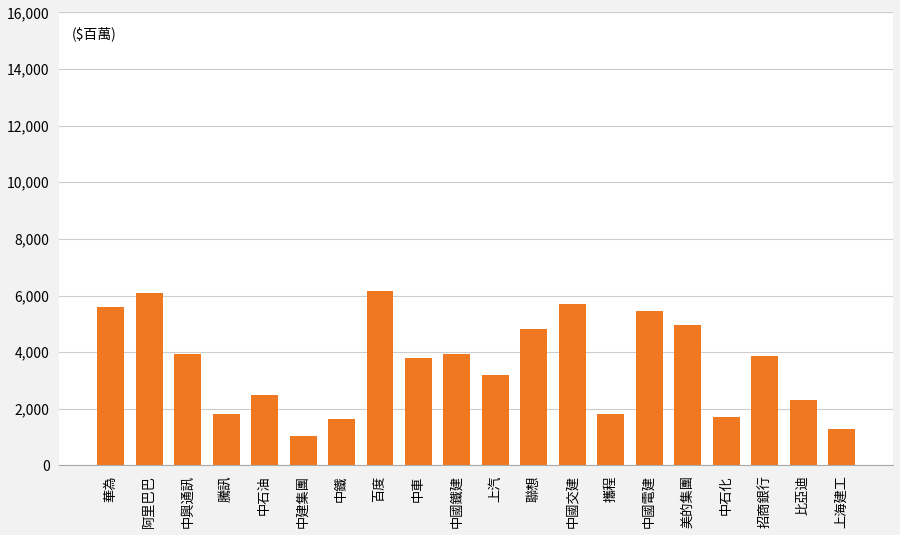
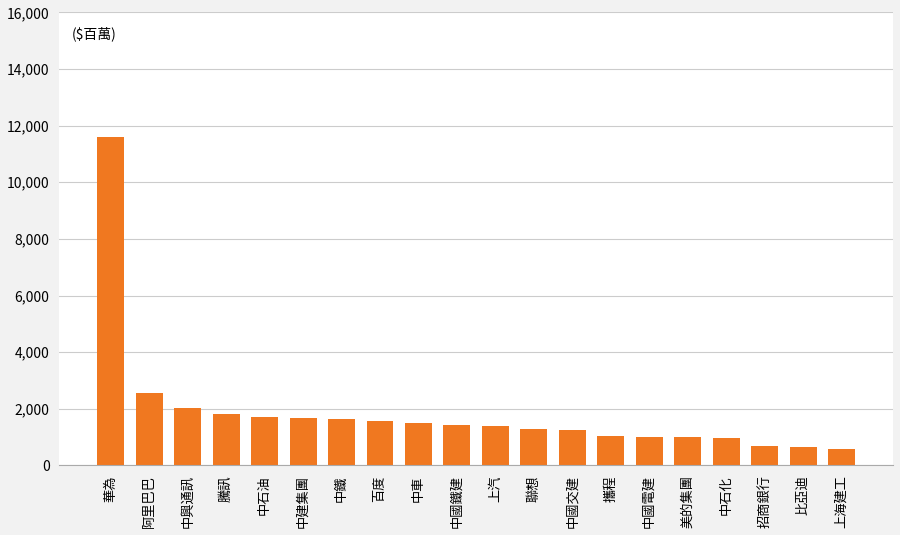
華為: 5,600 -> 11,600
阿里巴巴: 6,100 -> 2,550
中興通訊: 3,950 -> 2,020
中石油: 2,500 -> 1,720
中建集團: 1,050 -> 1,660
百度: 6,150 -> 1,580
中車: 3,800 -> 1,500
中國鐵建: 3,950 -> 1,440
上汽: 3,200 -> 1,380
聯想: 4,800 -> 1,270
中國交建: 5,700 -> 1,240
攜程: 1,800 -> 1,050
中國電建: 5,450 -> 1,010
美的集團: 4,950 -> 990
中石化: 1,700 -> 980
招商銀行: 3,850 -> 680
比亞迪: 2,300 -> 660
上海建工: 1,300 -> 580
